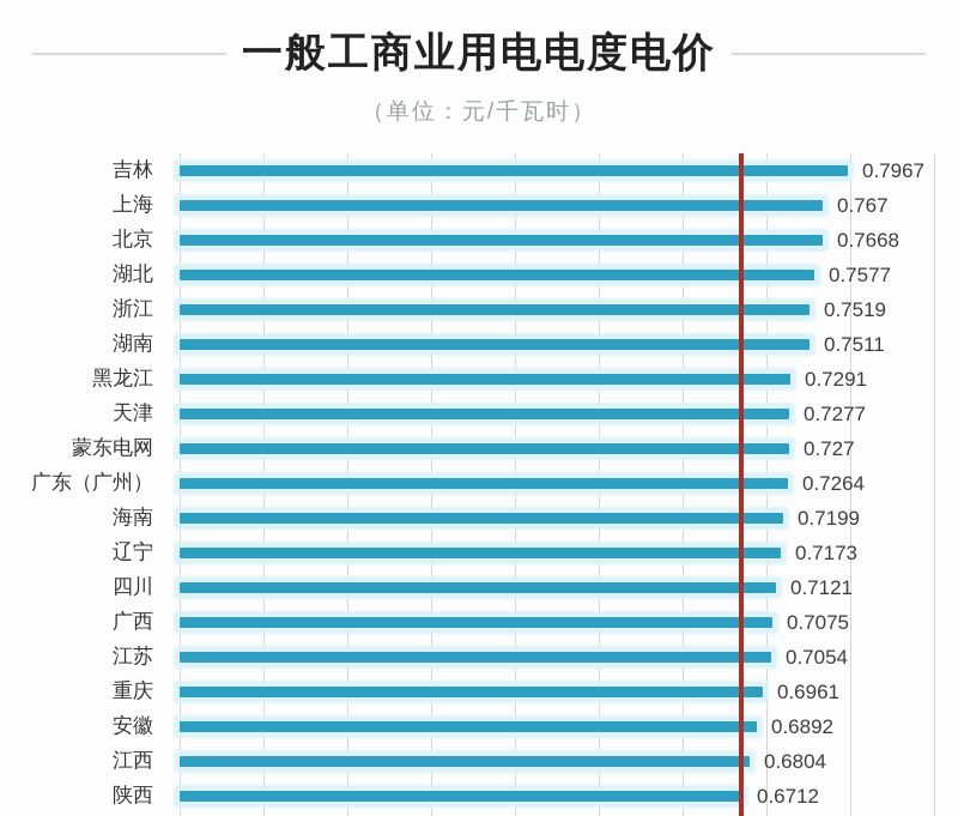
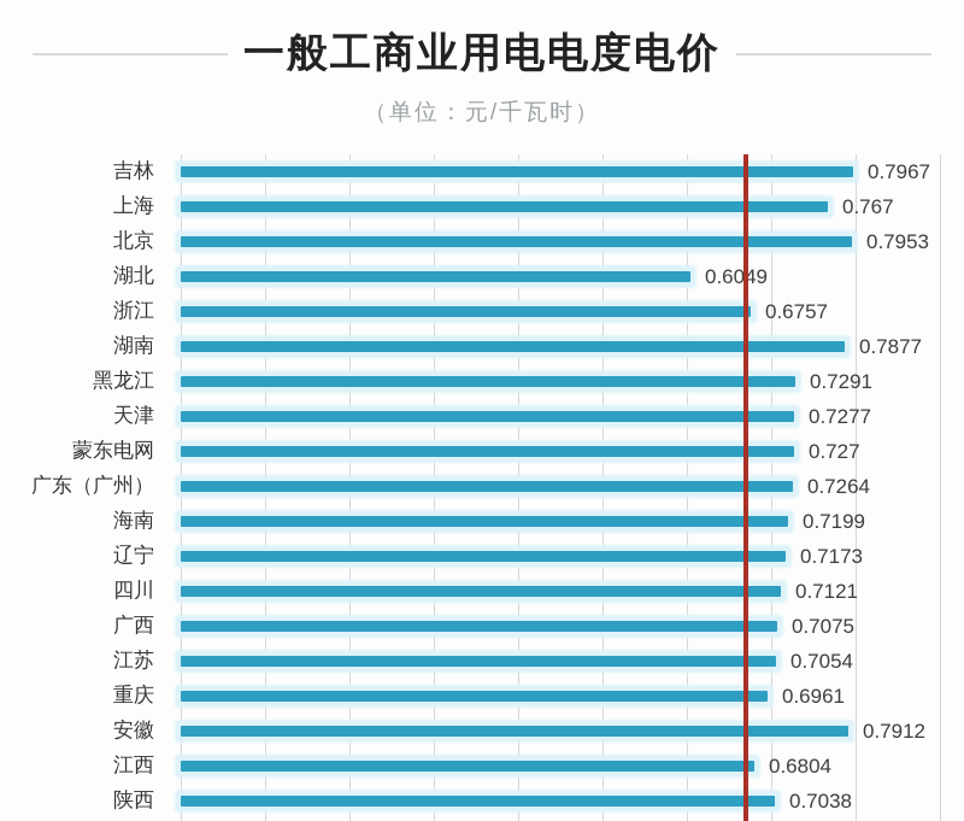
北京: 0.7668 -> 0.7953
湖北: 0.7577 -> 0.6049
浙江: 0.7519 -> 0.6757
湖南: 0.7511 -> 0.7877
安徽: 0.6892 -> 0.7912
陕西: 0.6712 -> 0.7038
